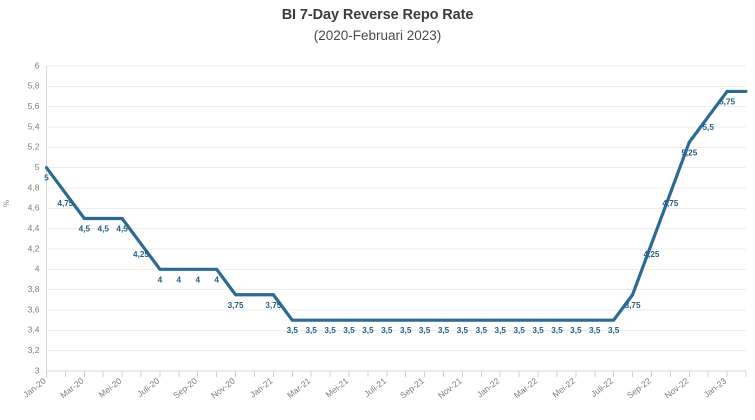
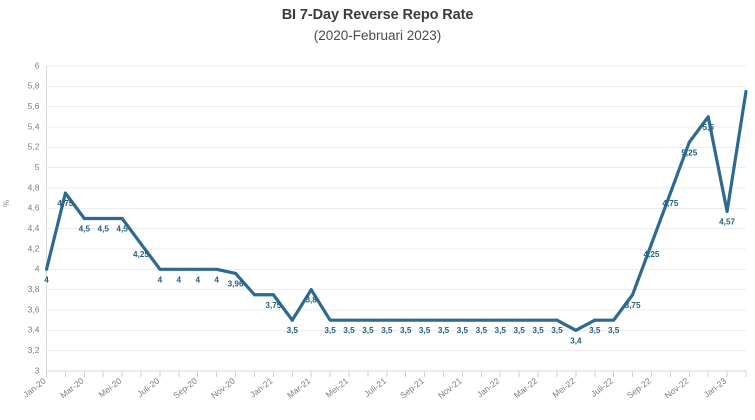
Jan-20: 5 -> 4
Nov-20: 3,75 -> 3,96
Mar-21: 3,5 -> 3,8
Mei-22: 3,5 -> 3,4
Jan-23: 5,75 -> 4,57
